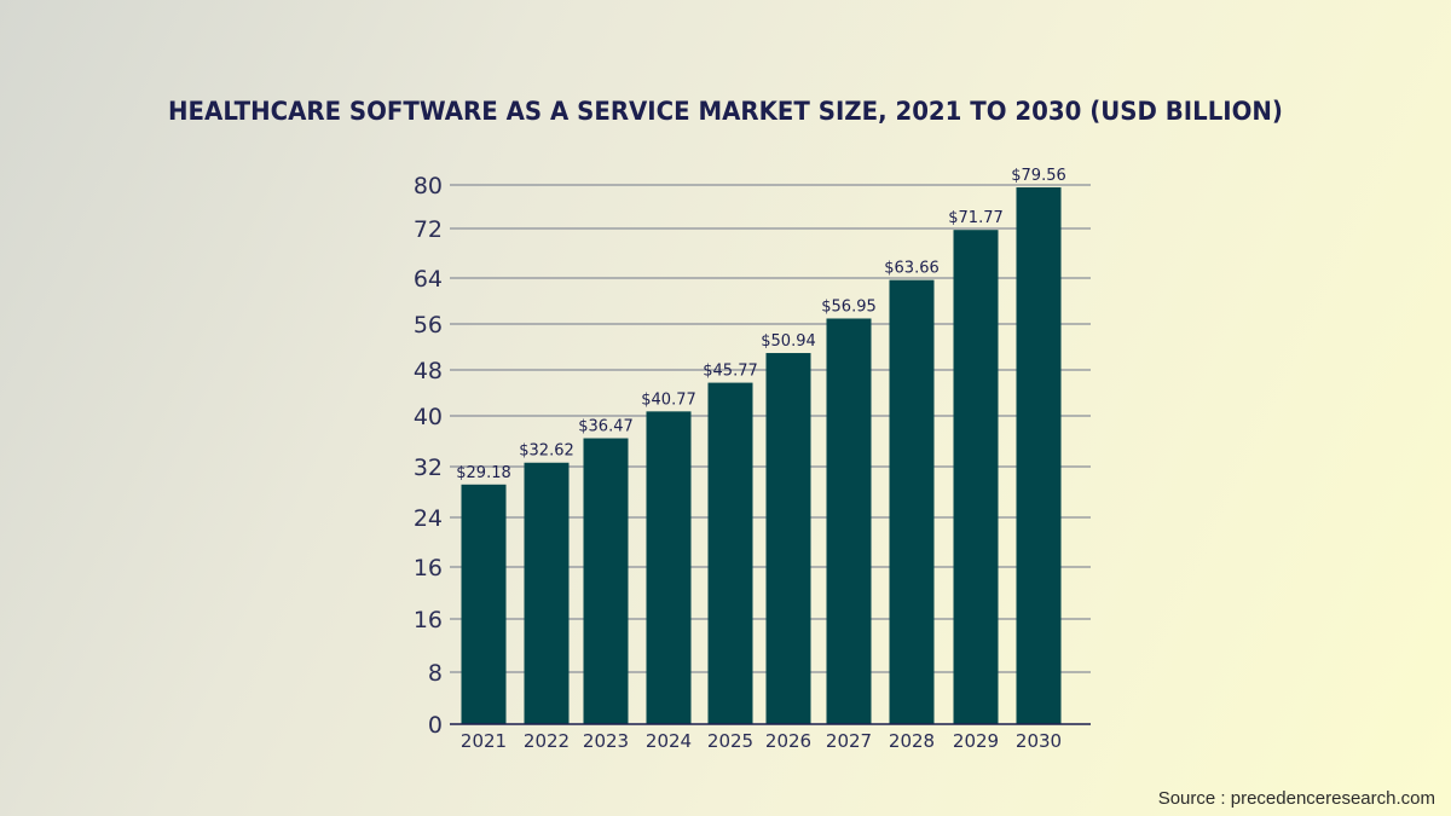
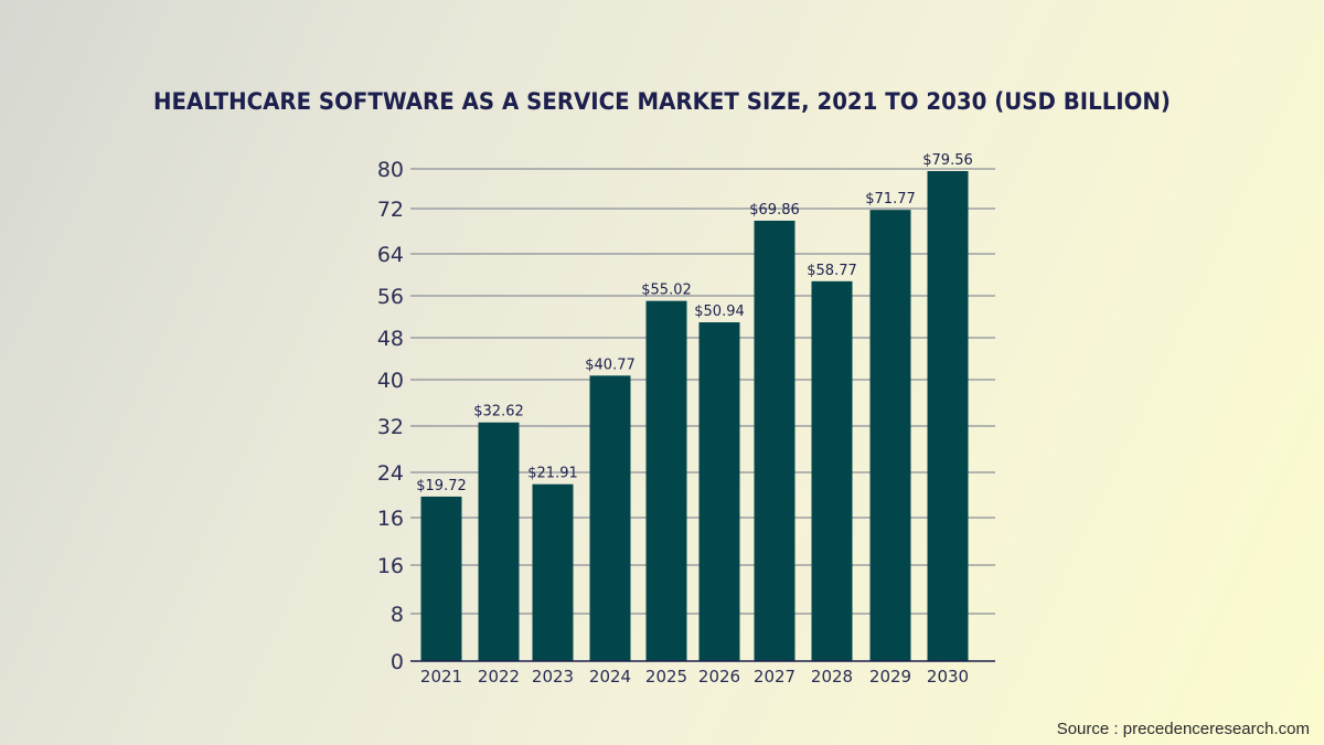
2021: $29.18 -> $19.72
2023: $36.47 -> $21.91
2025: $45.77 -> $55.02
2027: $56.95 -> $69.86
2028: $63.66 -> $58.77
